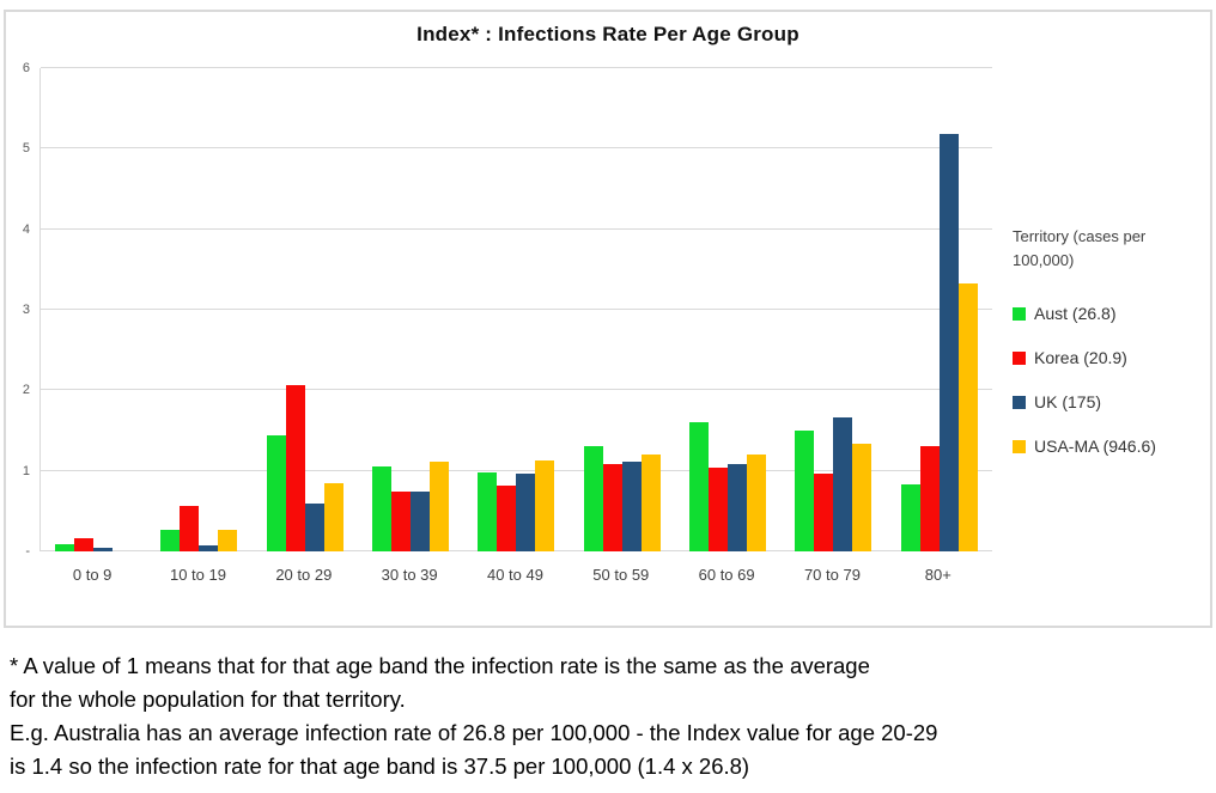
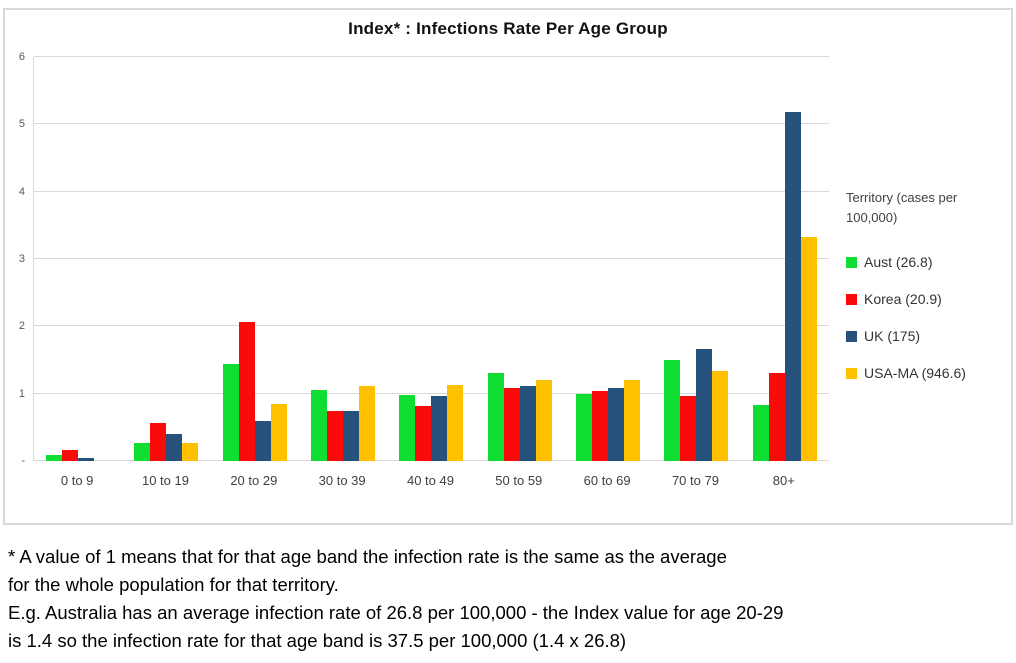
UK (175)/10 to 19: 0.1 -> 0.4
Aust (26.8)/60 to 69: 1.6 -> 1.0
